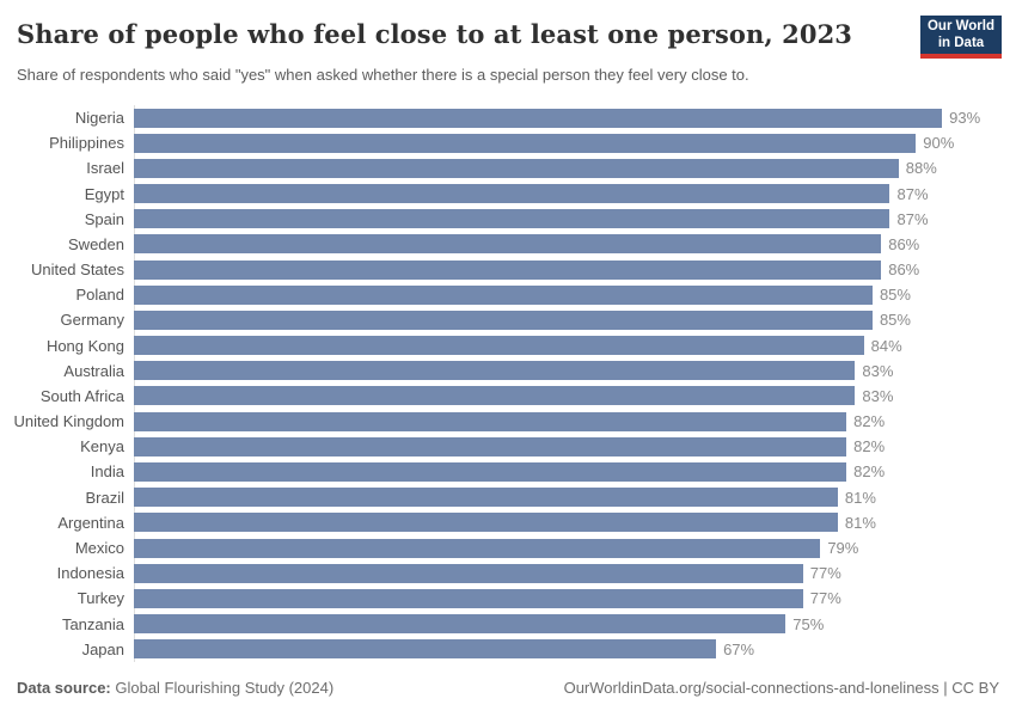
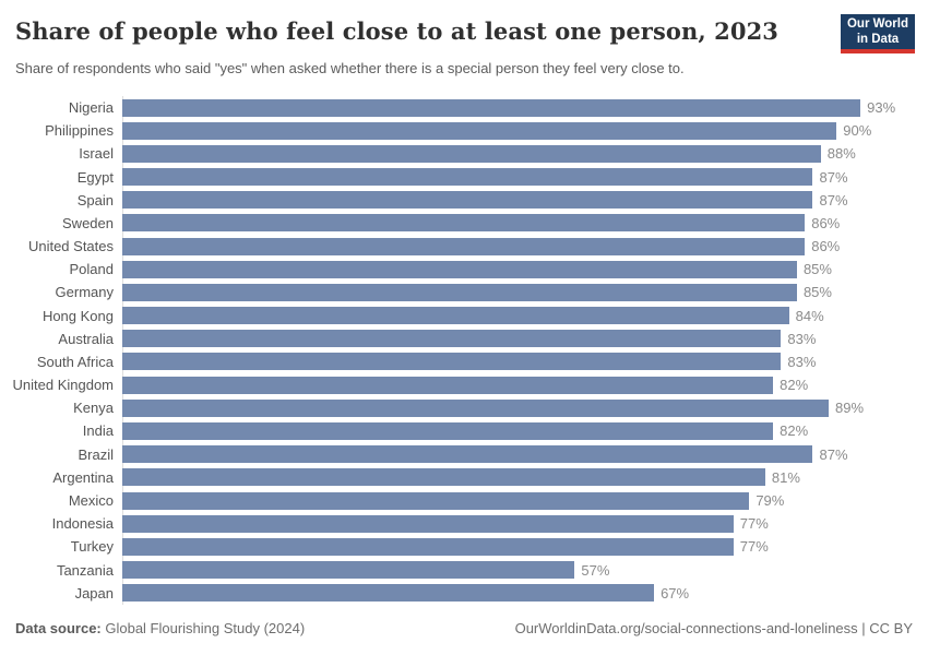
Kenya: 82% -> 89%
Brazil: 81% -> 87%
Tanzania: 75% -> 57%
